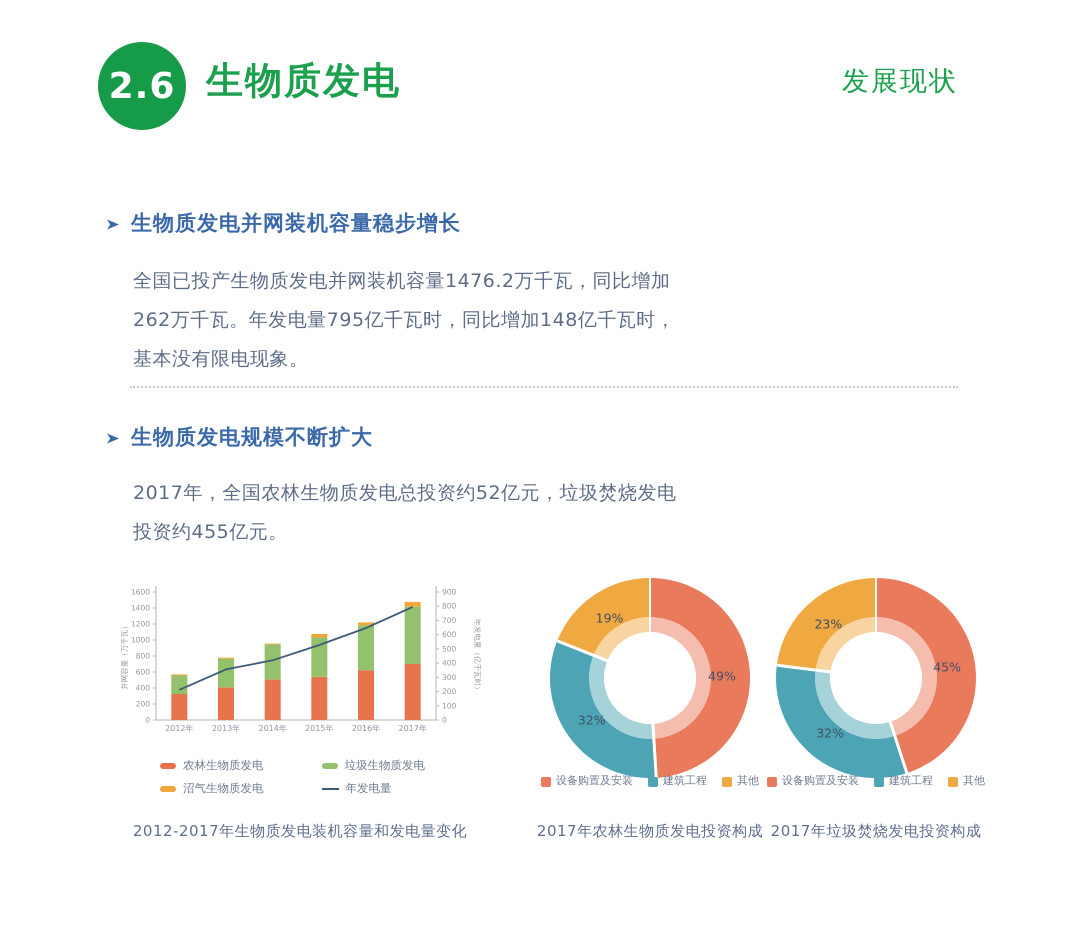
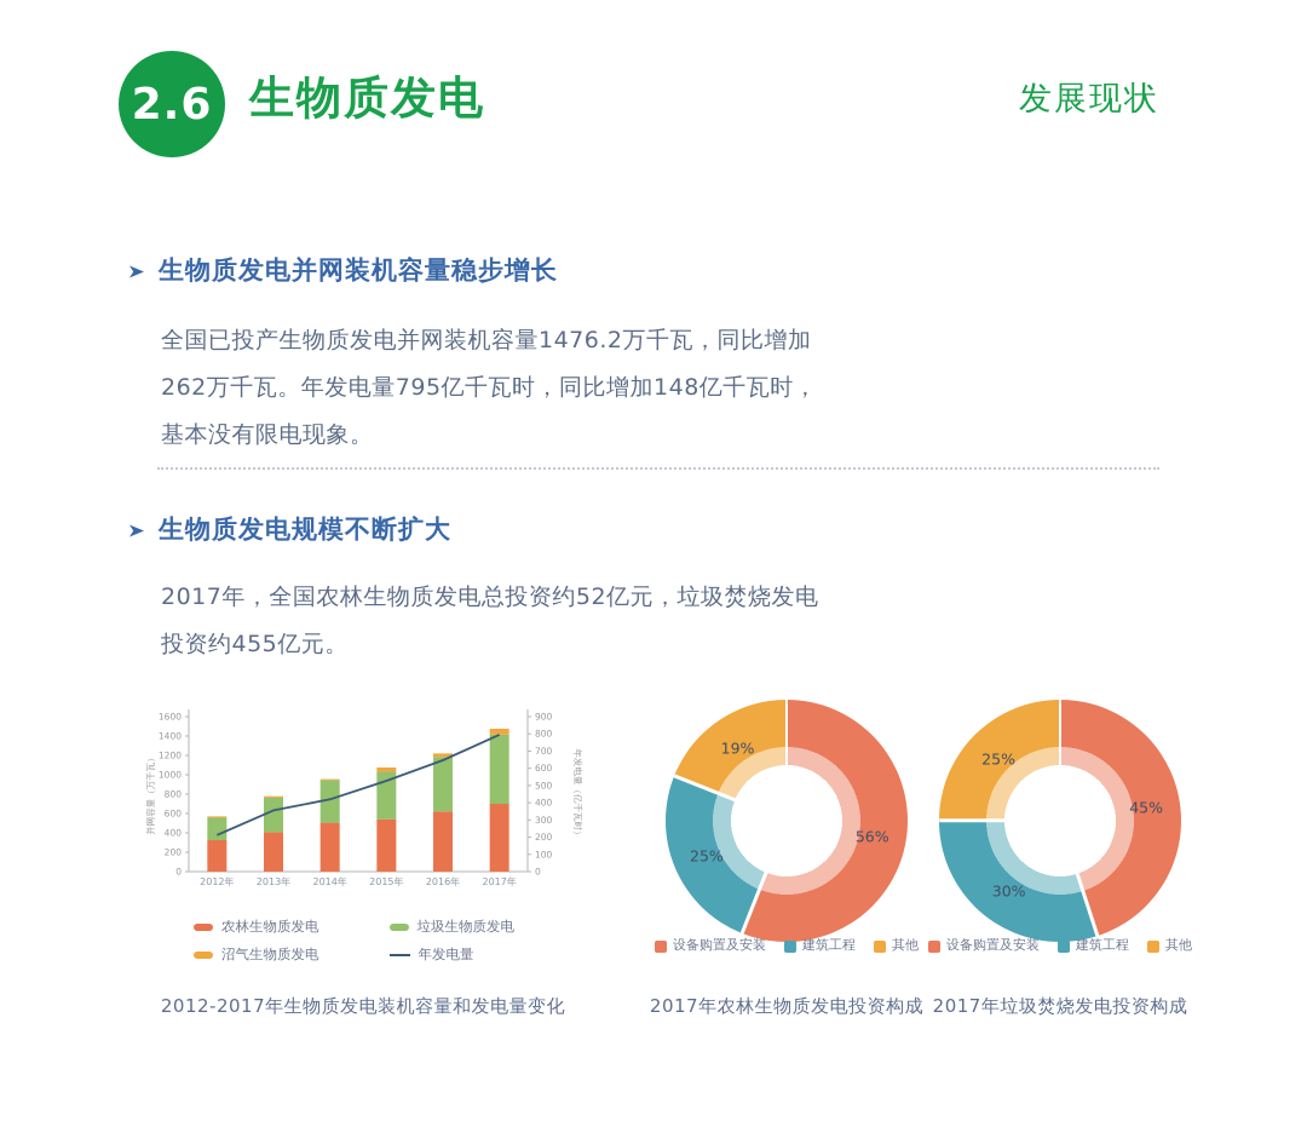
2017年农林生物质发电投资构成/设备购置及安装: 49% -> 56%
2017年农林生物质发电投资构成/建筑工程: 32% -> 25%
2017年垃圾焚烧发电投资构成/建筑工程: 32% -> 30%
2017年垃圾焚烧发电投资构成/其他: 23% -> 25%
